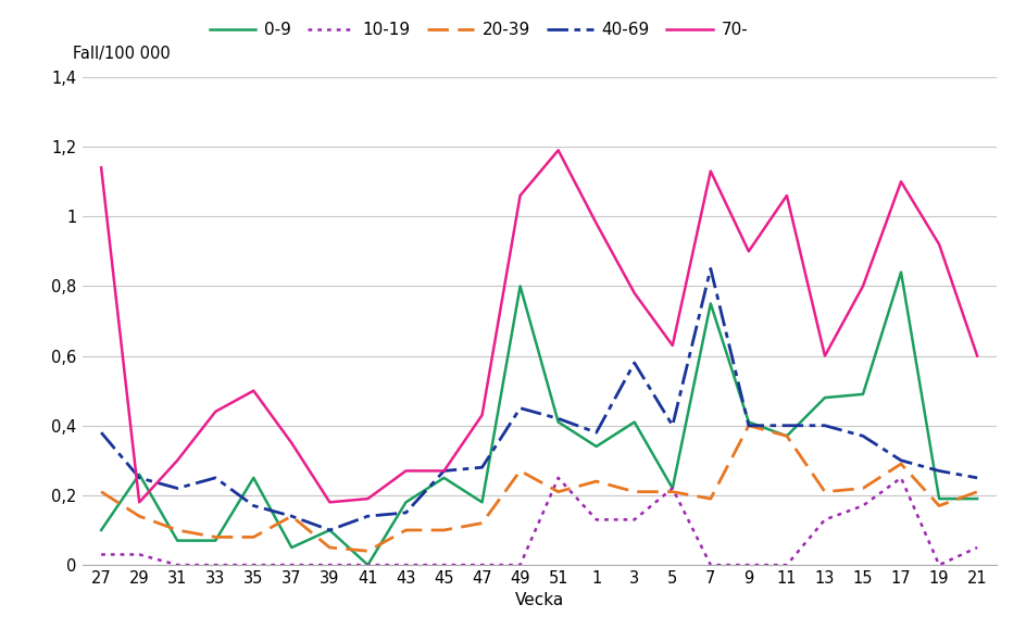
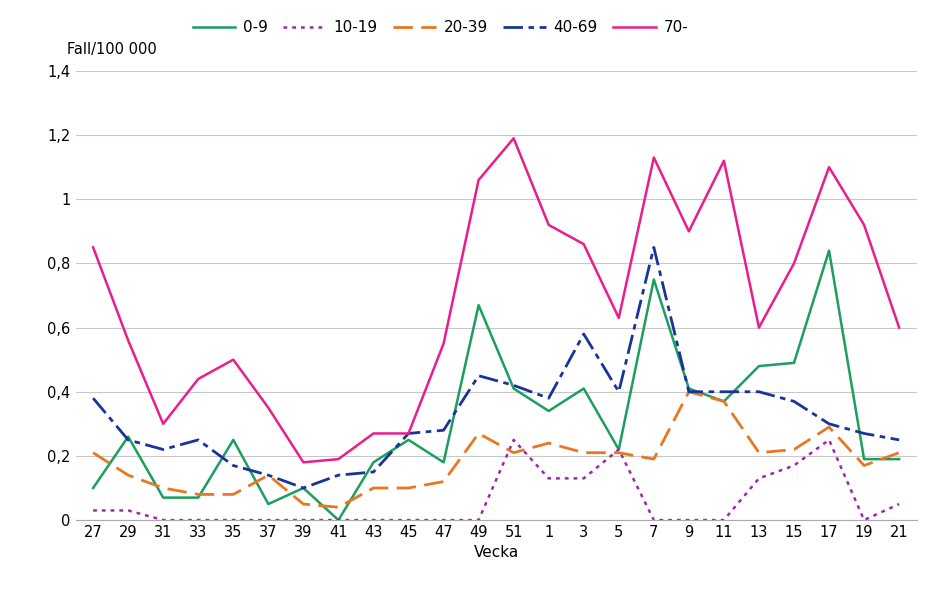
70-/27: 1,14 -> 0,85
70-/29: 0,18 -> 0,56
70-/47: 0,43 -> 0,55
0-9/49: 0,80 -> 0,67
70-/1: 0,98 -> 0,92
70-/3: 0,78 -> 0,86
70-/11: 1,06 -> 1,12
